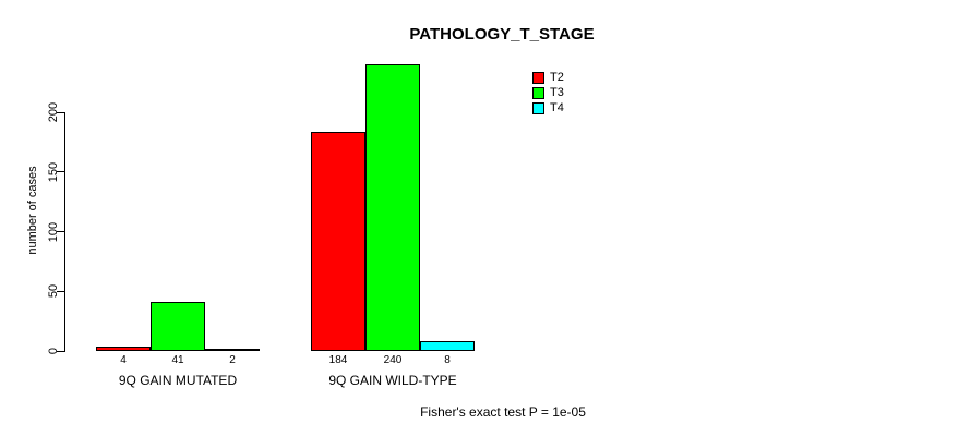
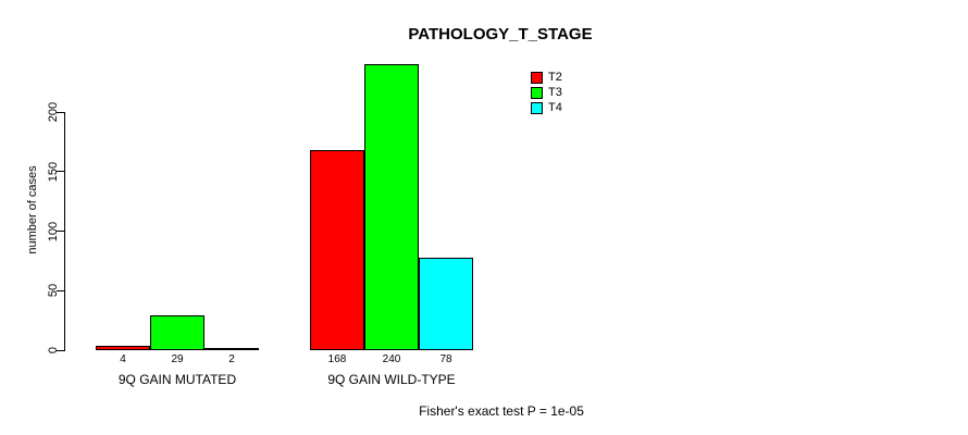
T3/9Q GAIN MUTATED: 41 -> 29
T2/9Q GAIN WILD-TYPE: 184 -> 168
T4/9Q GAIN WILD-TYPE: 8 -> 78
